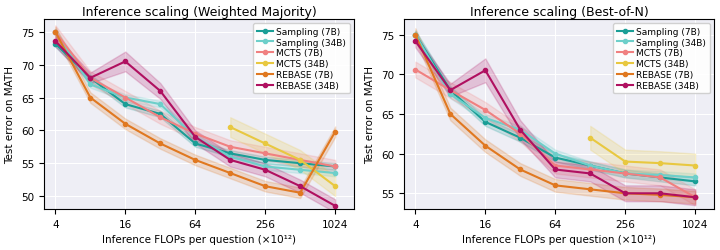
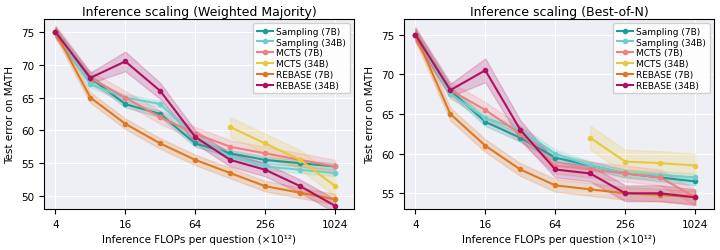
Inference scaling (Weighted Majority)/Sampling (7B)/4: 73.2 -> 75.0
Inference scaling (Weighted Majority)/REBASE (34B)/4: 73.6 -> 75.0
Inference scaling (Weighted Majority)/REBASE (7B)/1024: 59.8 -> 49.5
Inference scaling (Best-of-N)/MCTS (7B)/4: 70.6 -> 75.0
Inference scaling (Best-of-N)/REBASE (34B)/4: 74.2 -> 75.0
